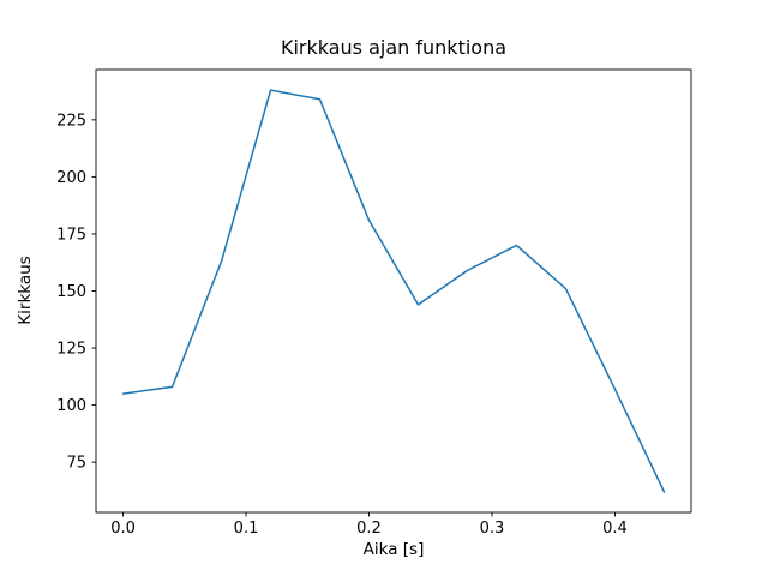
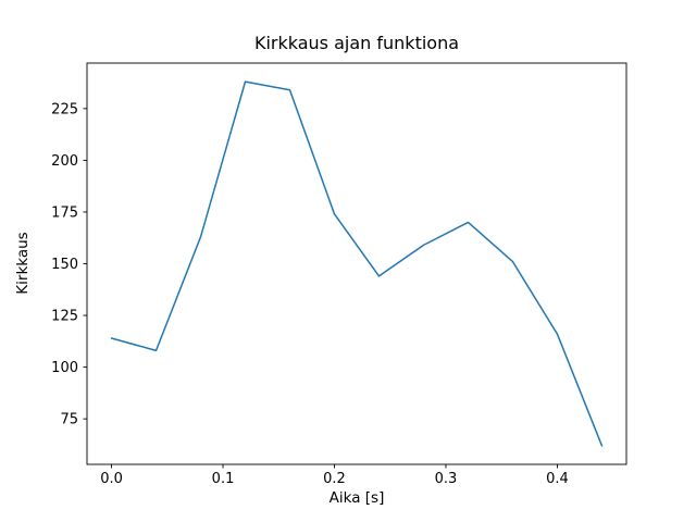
0.0: 105 -> 114
0.2: 181 -> 174
0.4: 107 -> 116
